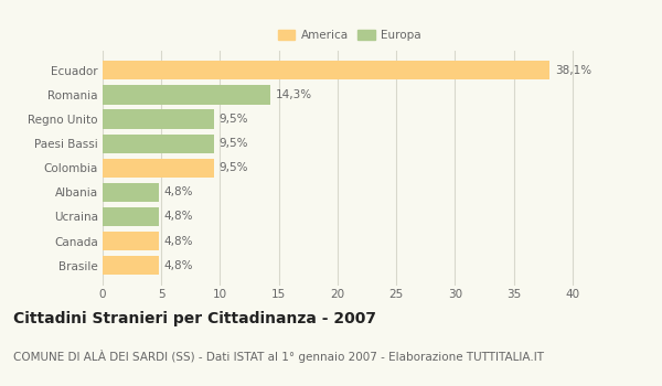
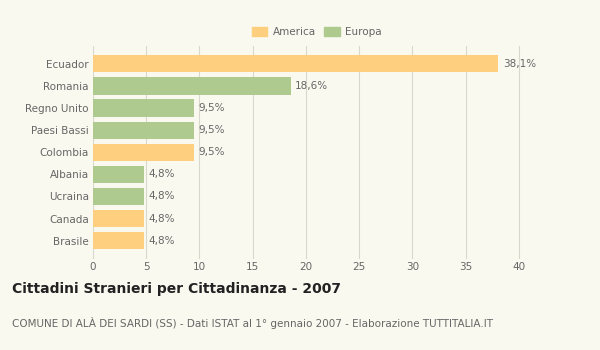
Romania: 14,3% -> 18,6%
